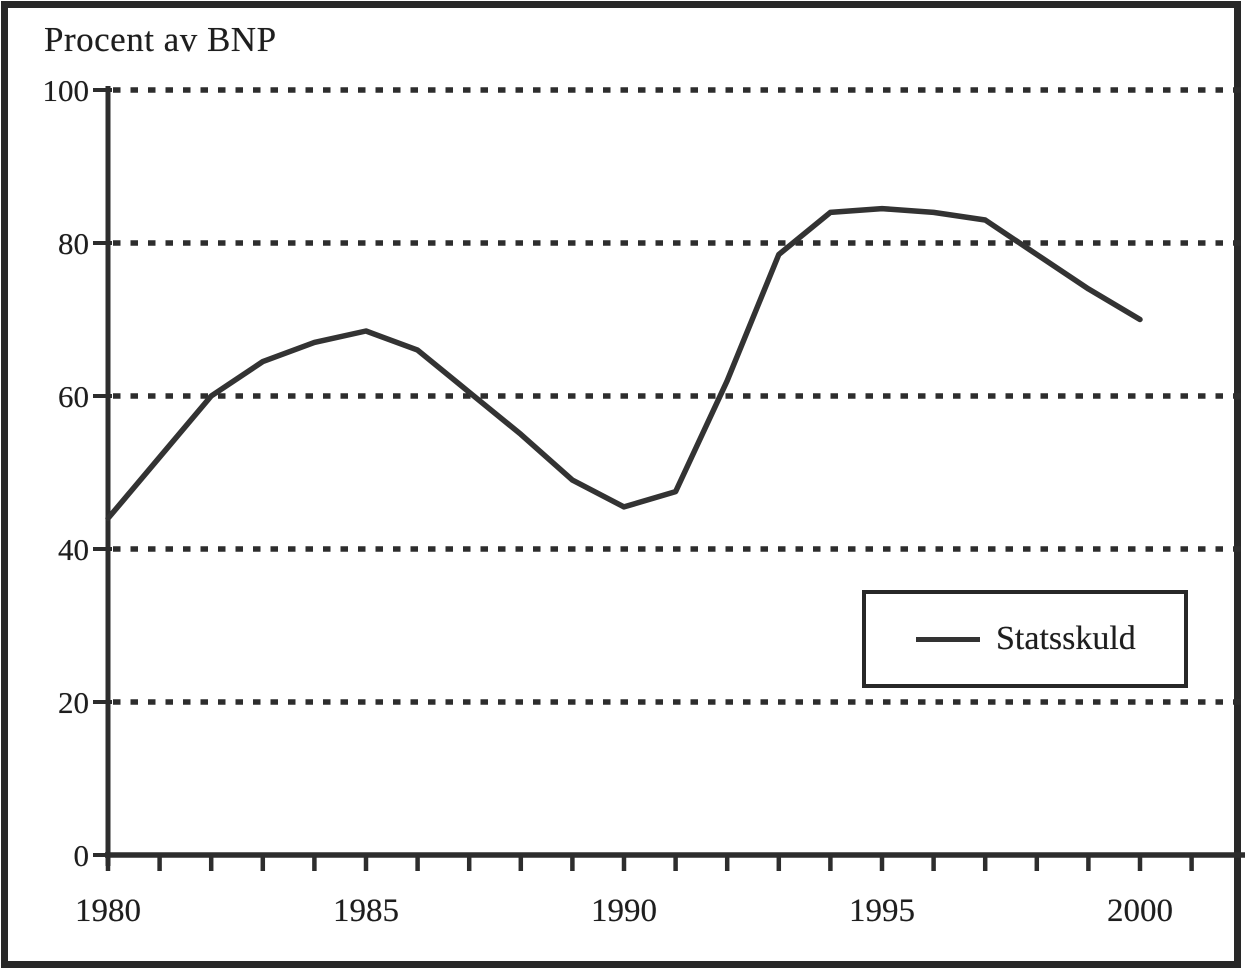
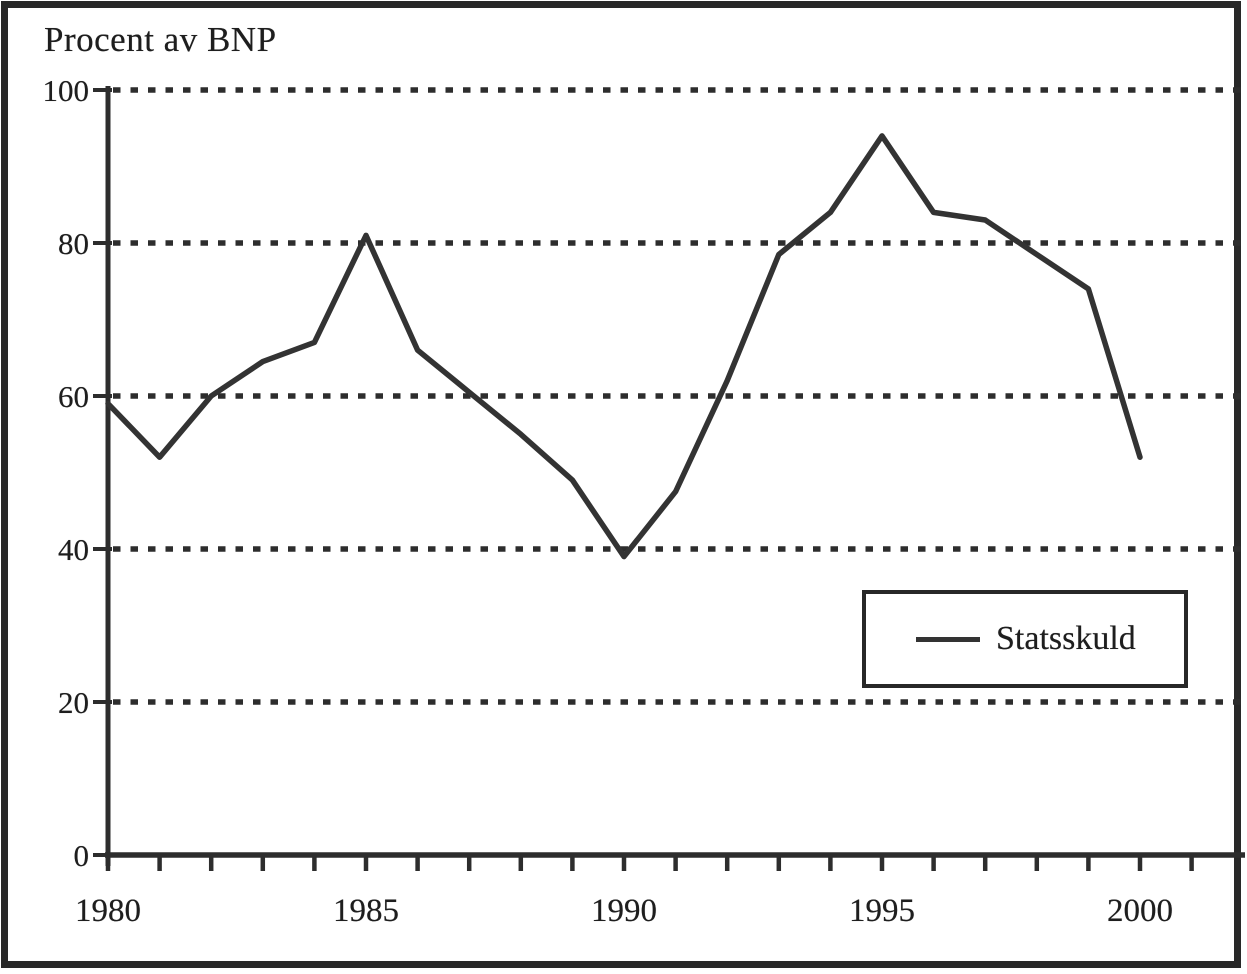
1980: 44 -> 59
1985: 68 -> 81
1990: 46 -> 39
1995: 84 -> 94
2000: 70 -> 52
